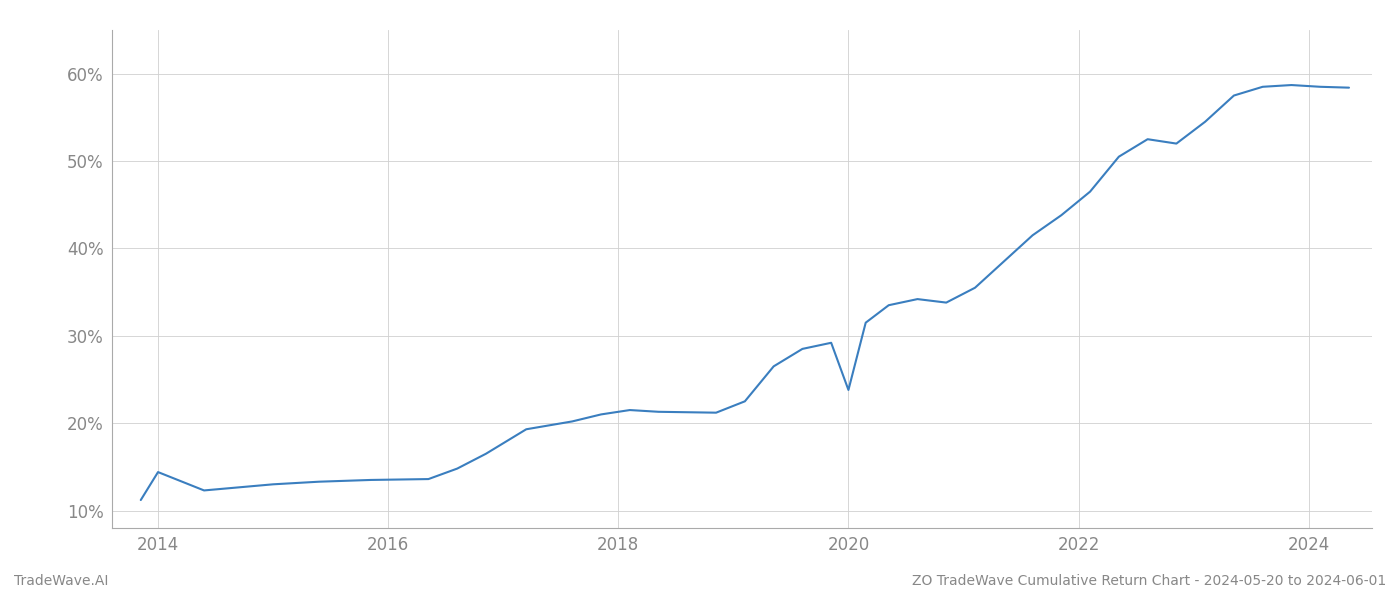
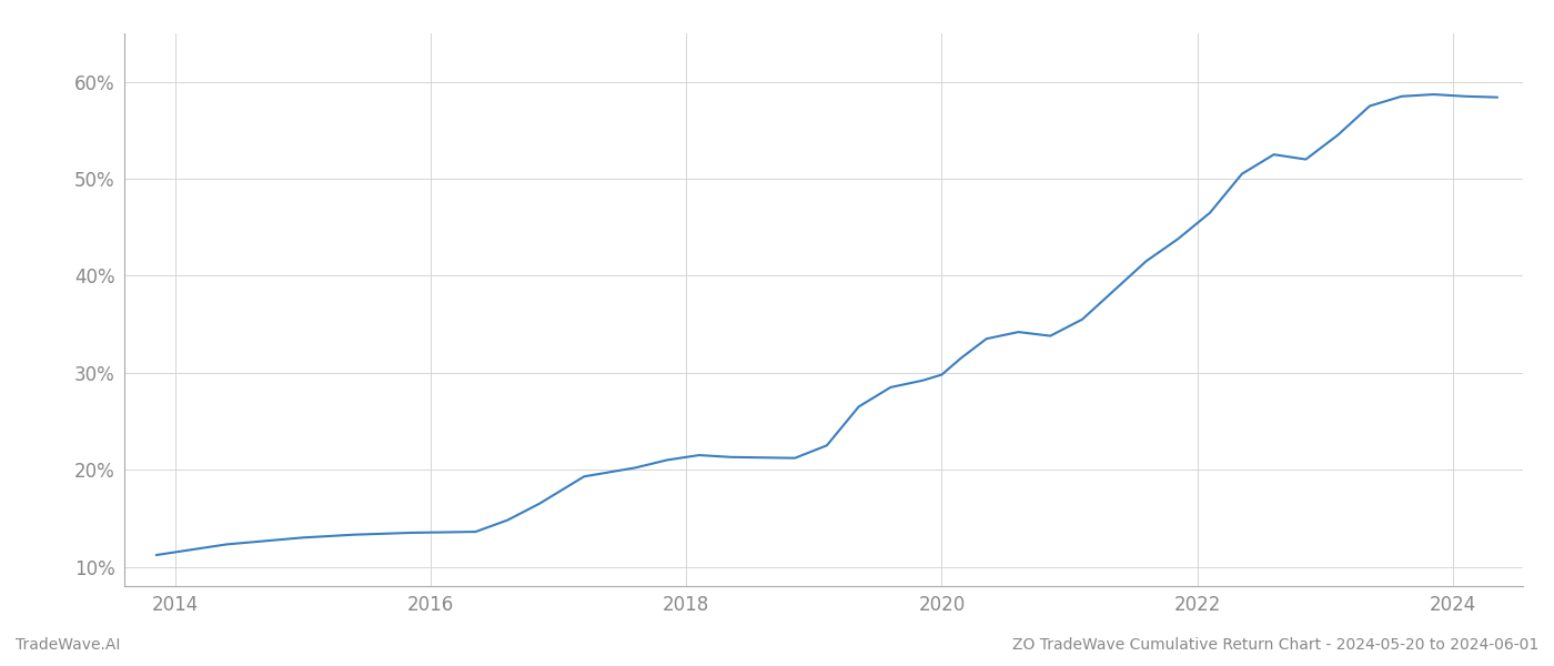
2014: 14.4% -> 11.5%
2020: 23.8% -> 29.8%
